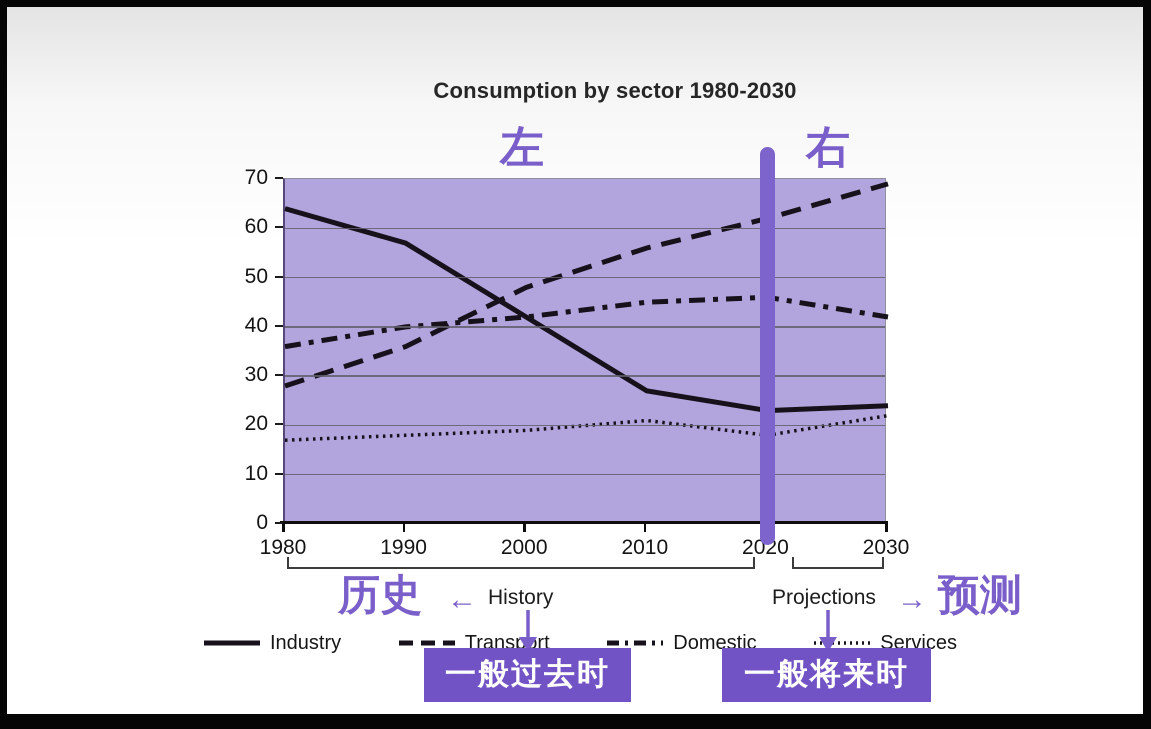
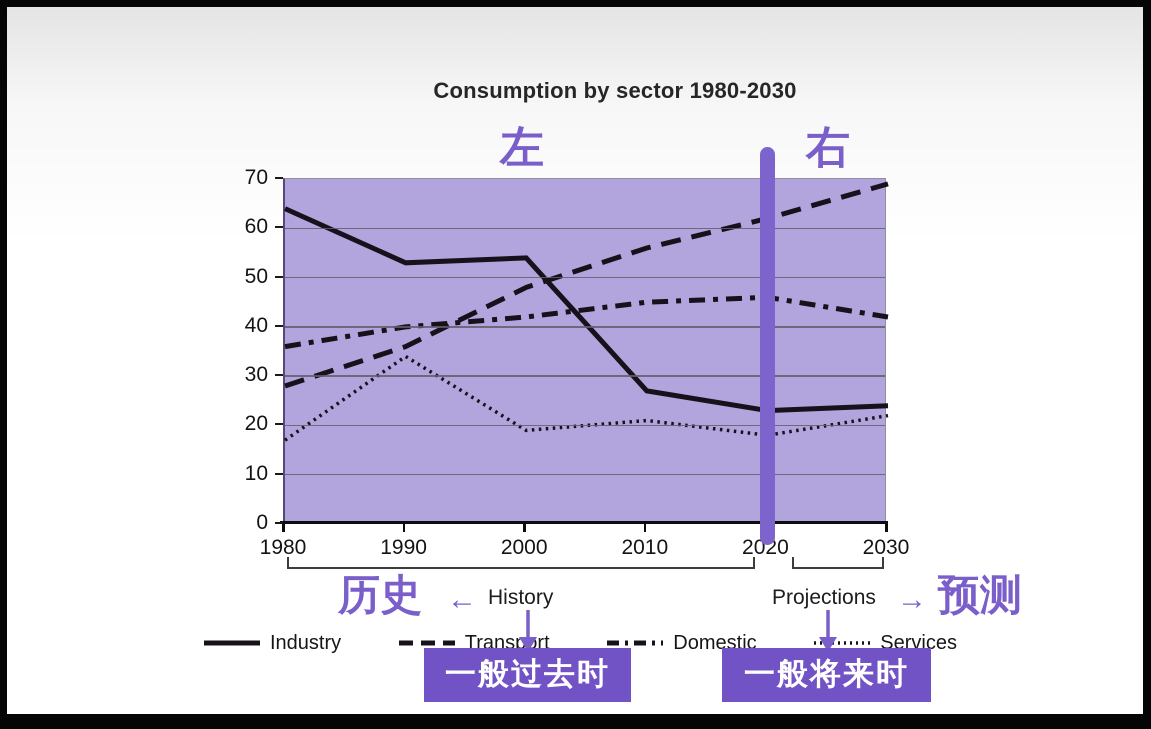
Industry/1990: 57 -> 53
Services/1990: 18 -> 34
Industry/2000: 42 -> 54
